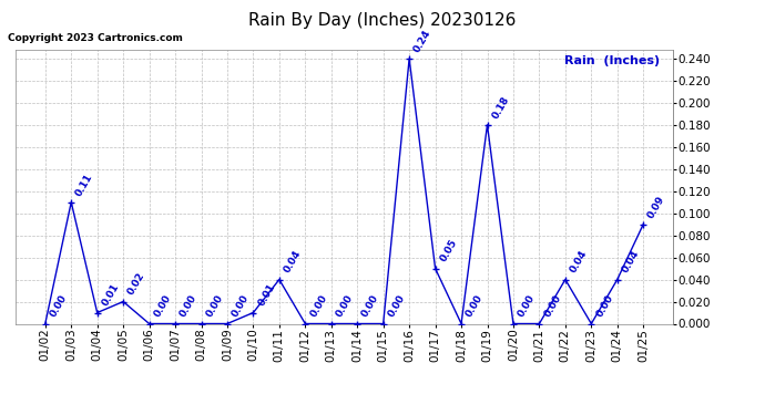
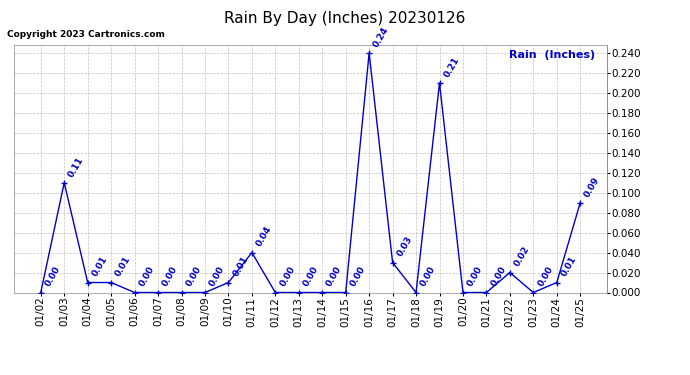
01/05: 0.02 -> 0.01
01/17: 0.05 -> 0.03
01/19: 0.18 -> 0.21
01/22: 0.04 -> 0.02
01/24: 0.04 -> 0.01
